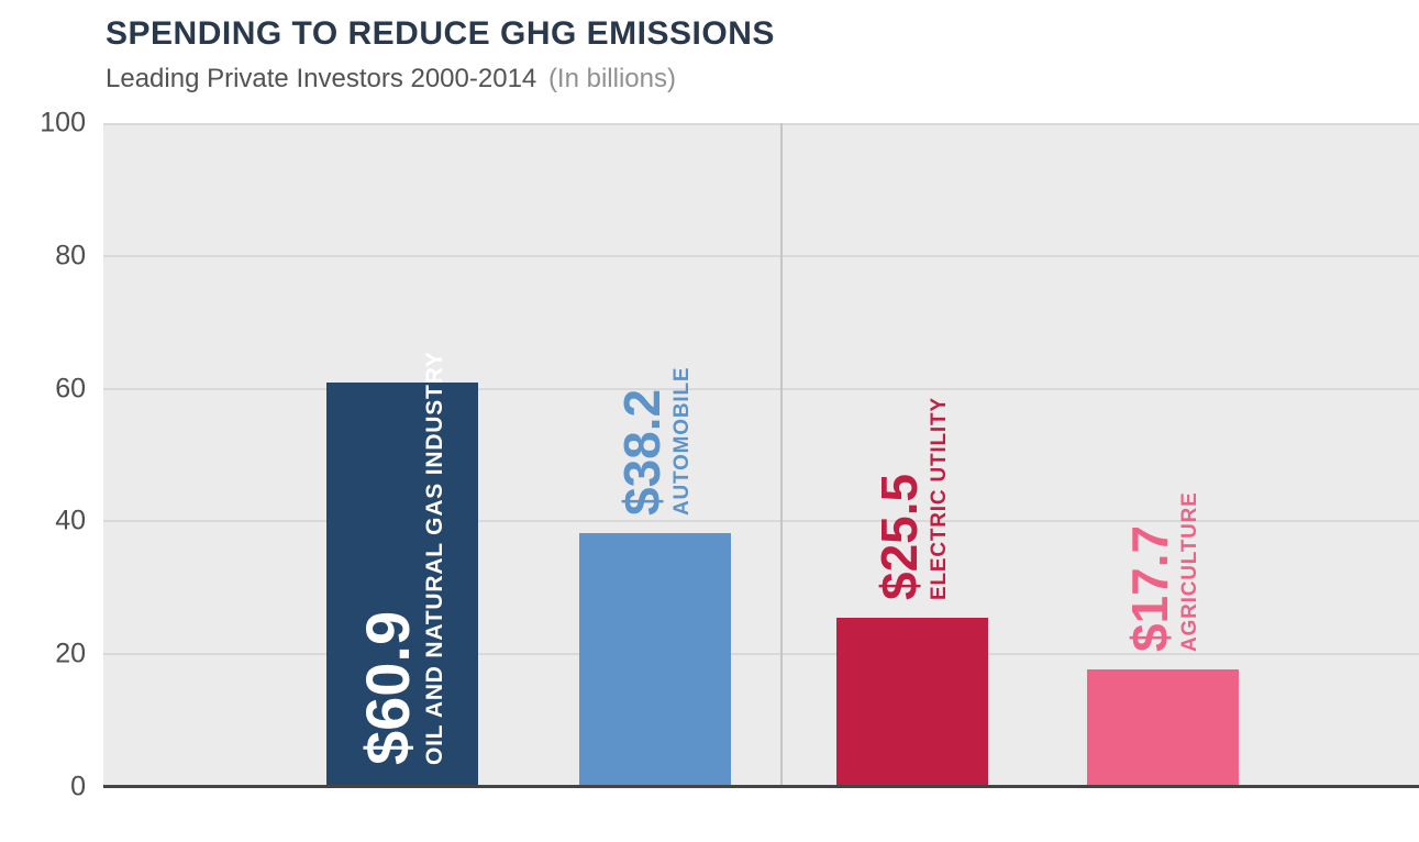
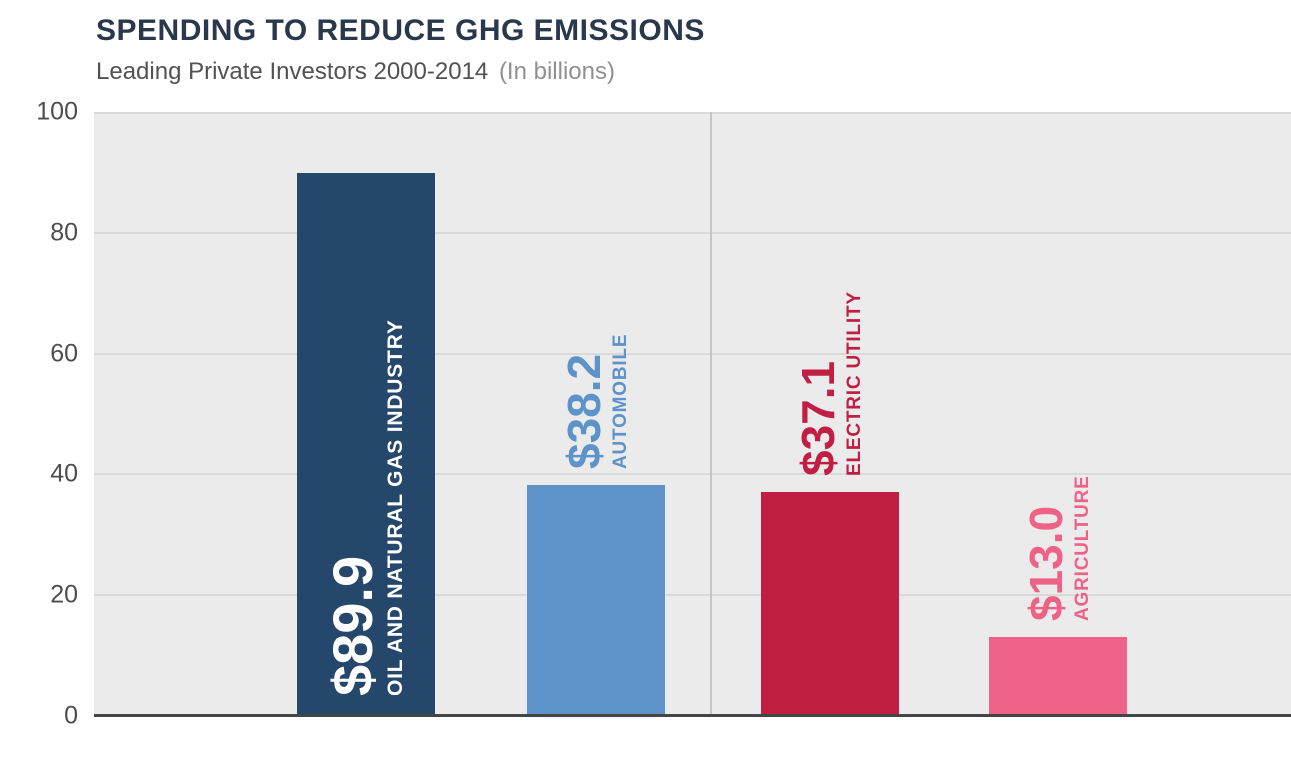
OIL AND NATURAL GAS INDUSTRY: $60.9 -> $89.9
ELECTRIC UTILITY: $25.5 -> $37.1
AGRICULTURE: $17.7 -> $13.0
